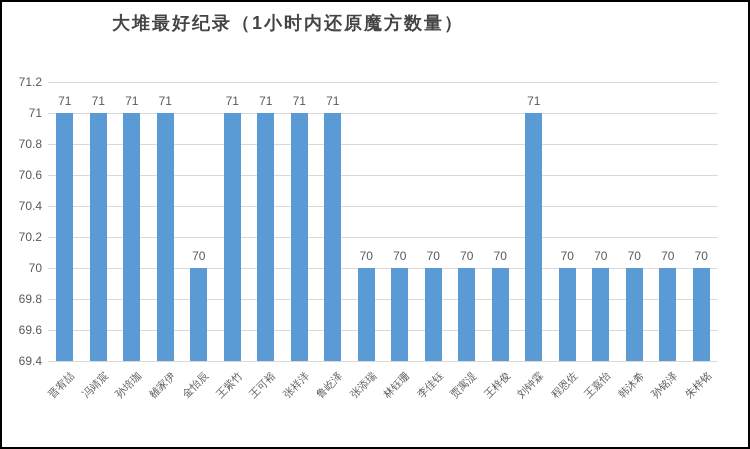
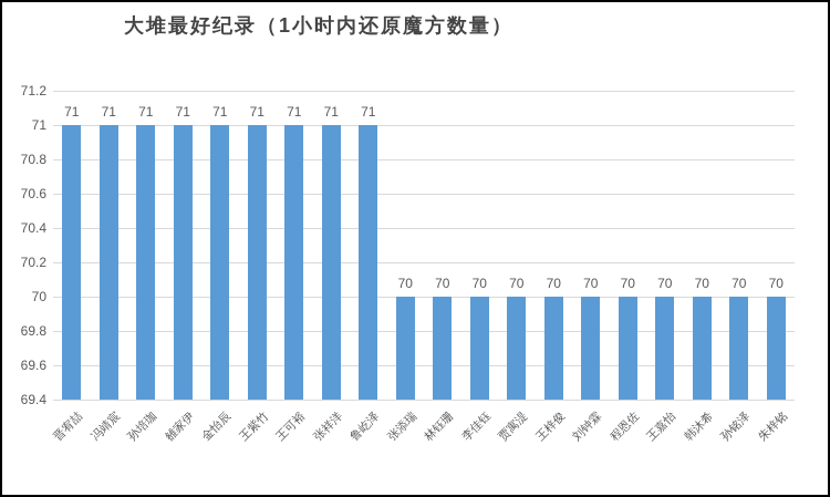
金怡辰: 70 -> 71
刘钟霖: 71 -> 70
